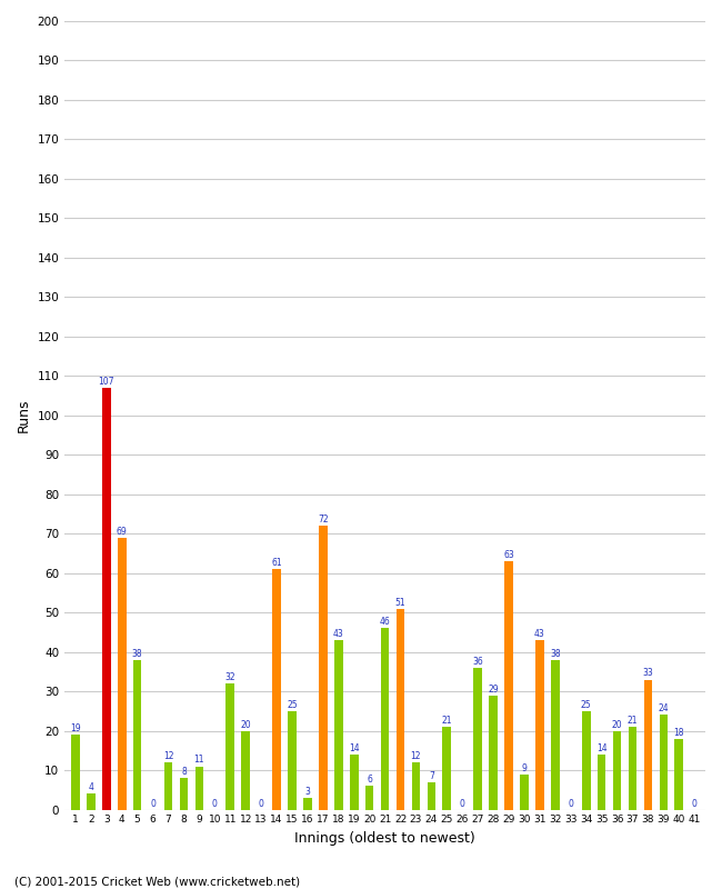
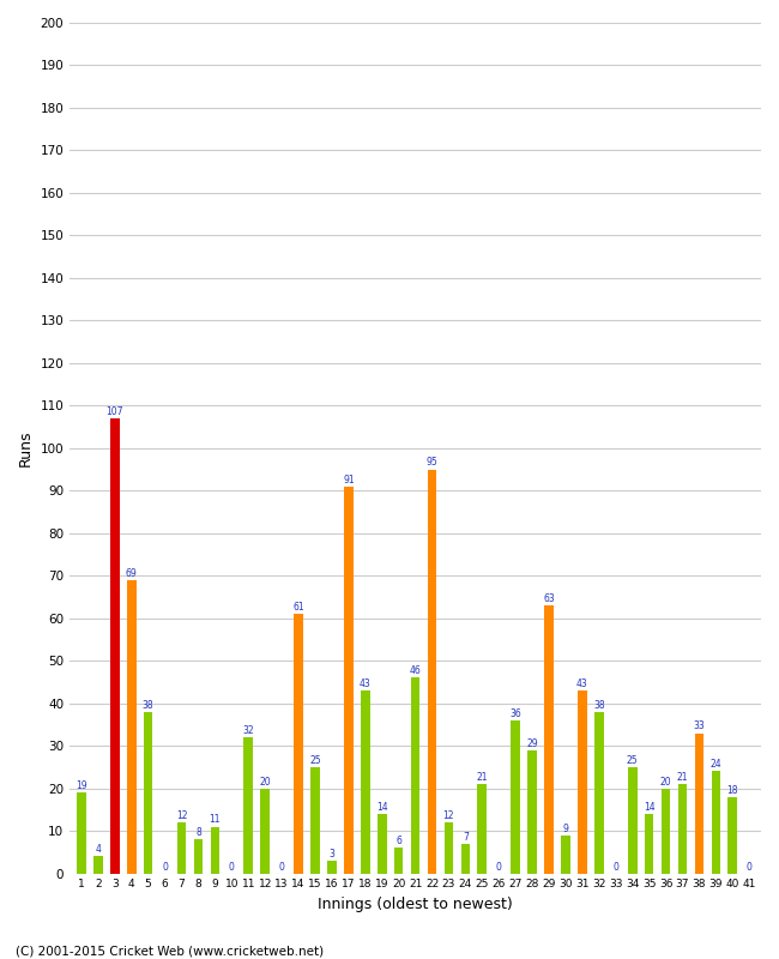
17: 72 -> 91
22: 51 -> 95
